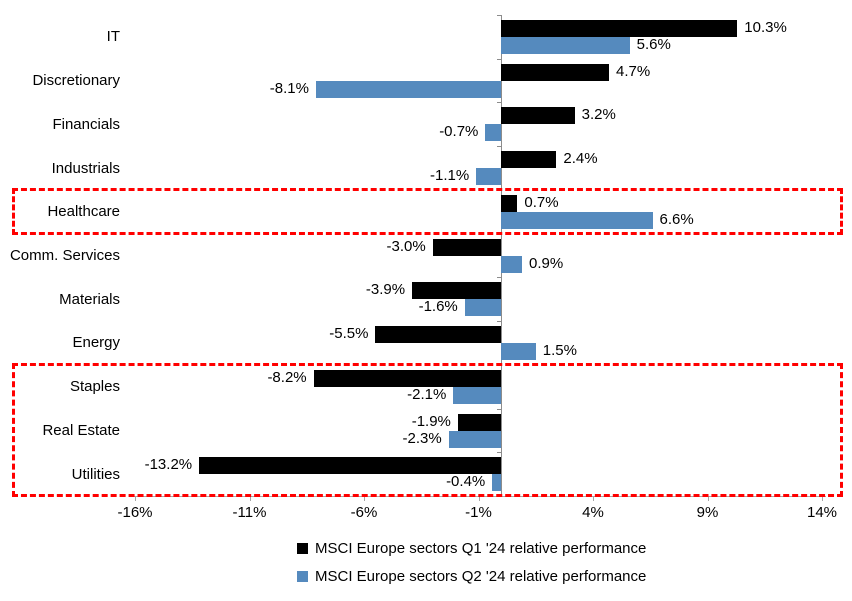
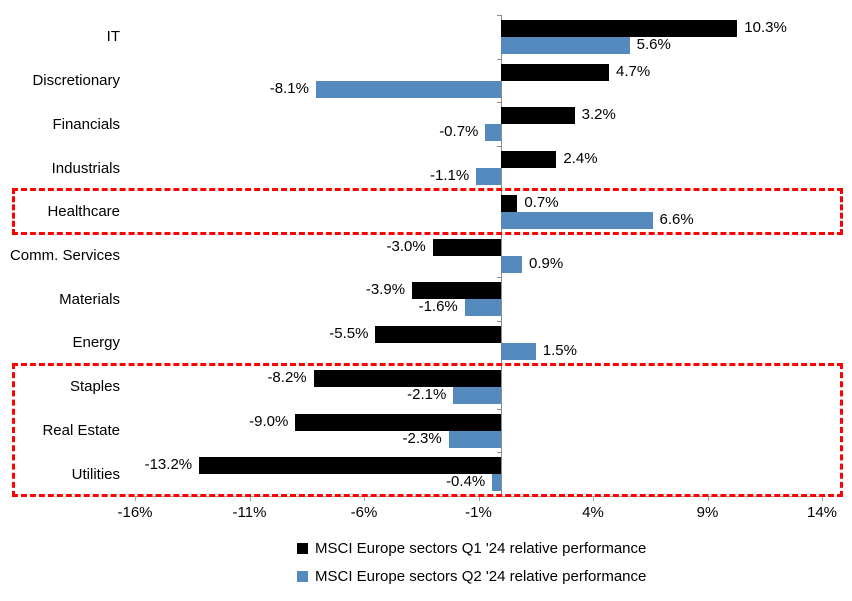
MSCI Europe sectors Q1 '24 relative performance/Real Estate: -1.9% -> -9.0%
